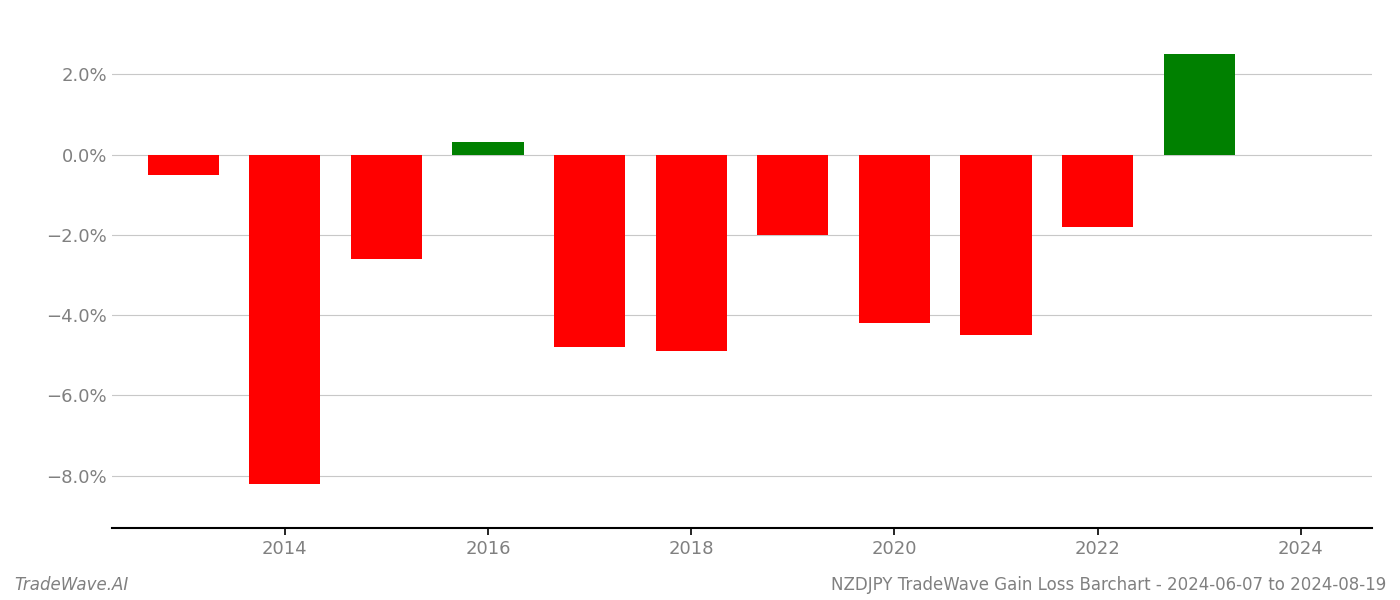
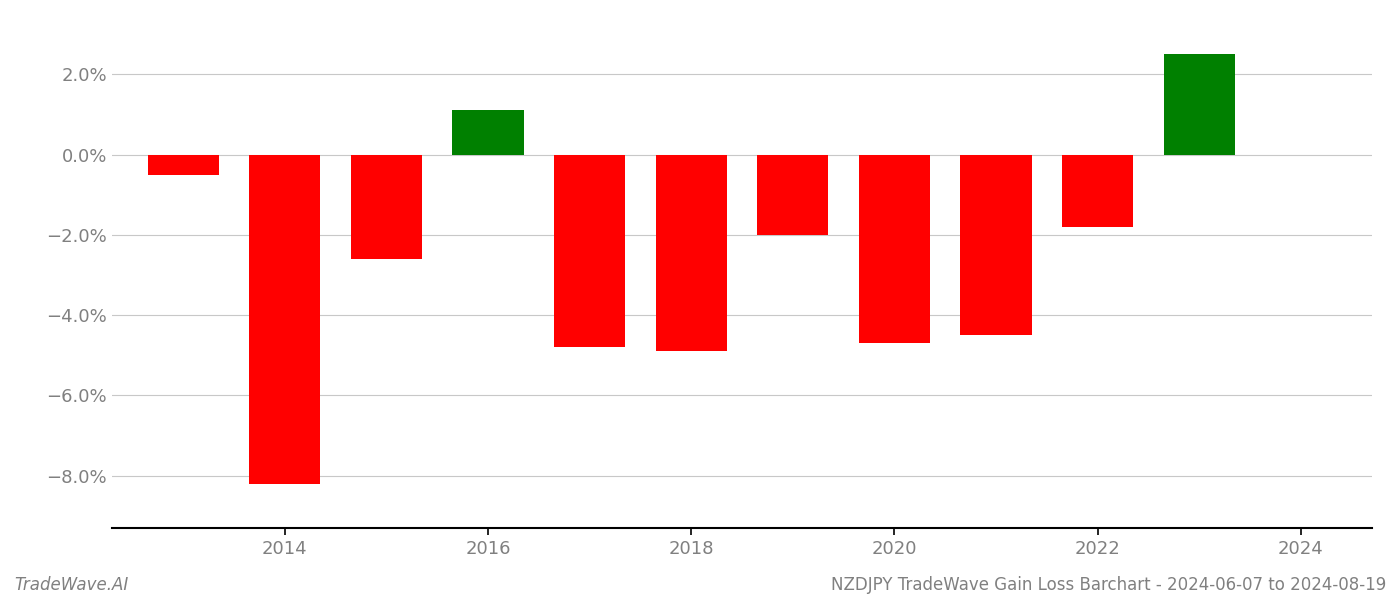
2016: 0.3% -> 1.1%
2020: -4.2% -> -4.7%
